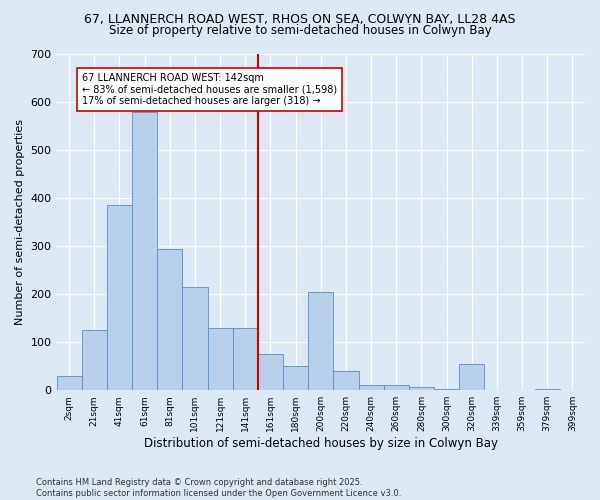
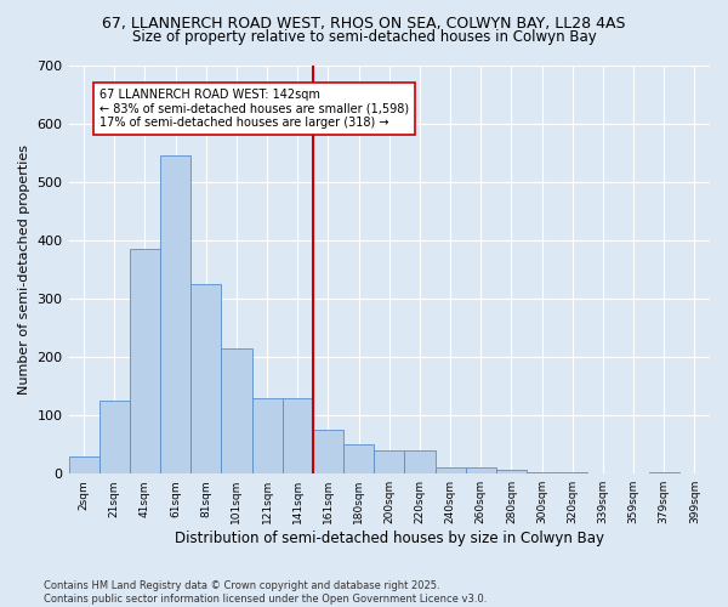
61sqm: 580 -> 545
81sqm: 295 -> 325
200sqm: 205 -> 40
320sqm: 55 -> 3
